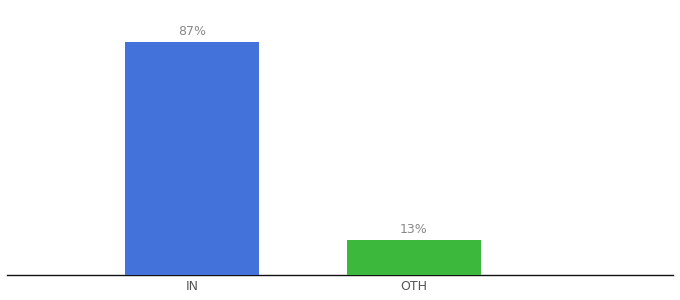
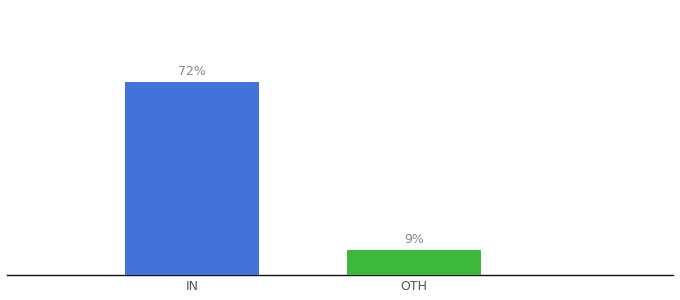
IN: 87% -> 72%
OTH: 13% -> 9%
